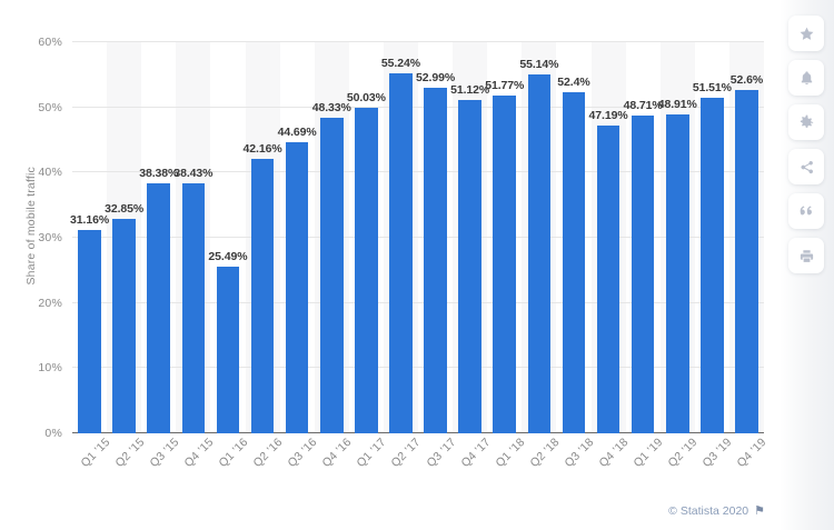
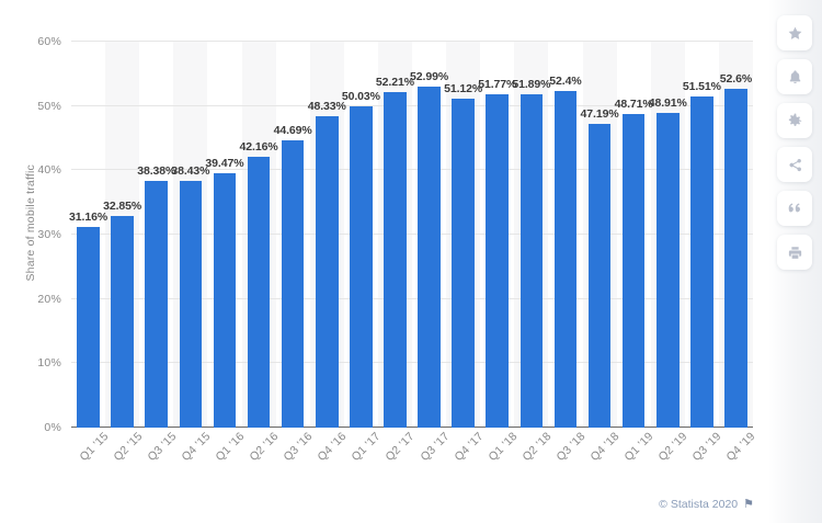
Q1 '16: 25.49% -> 39.47%
Q2 '17: 55.24% -> 52.21%
Q2 '18: 55.14% -> 51.89%
